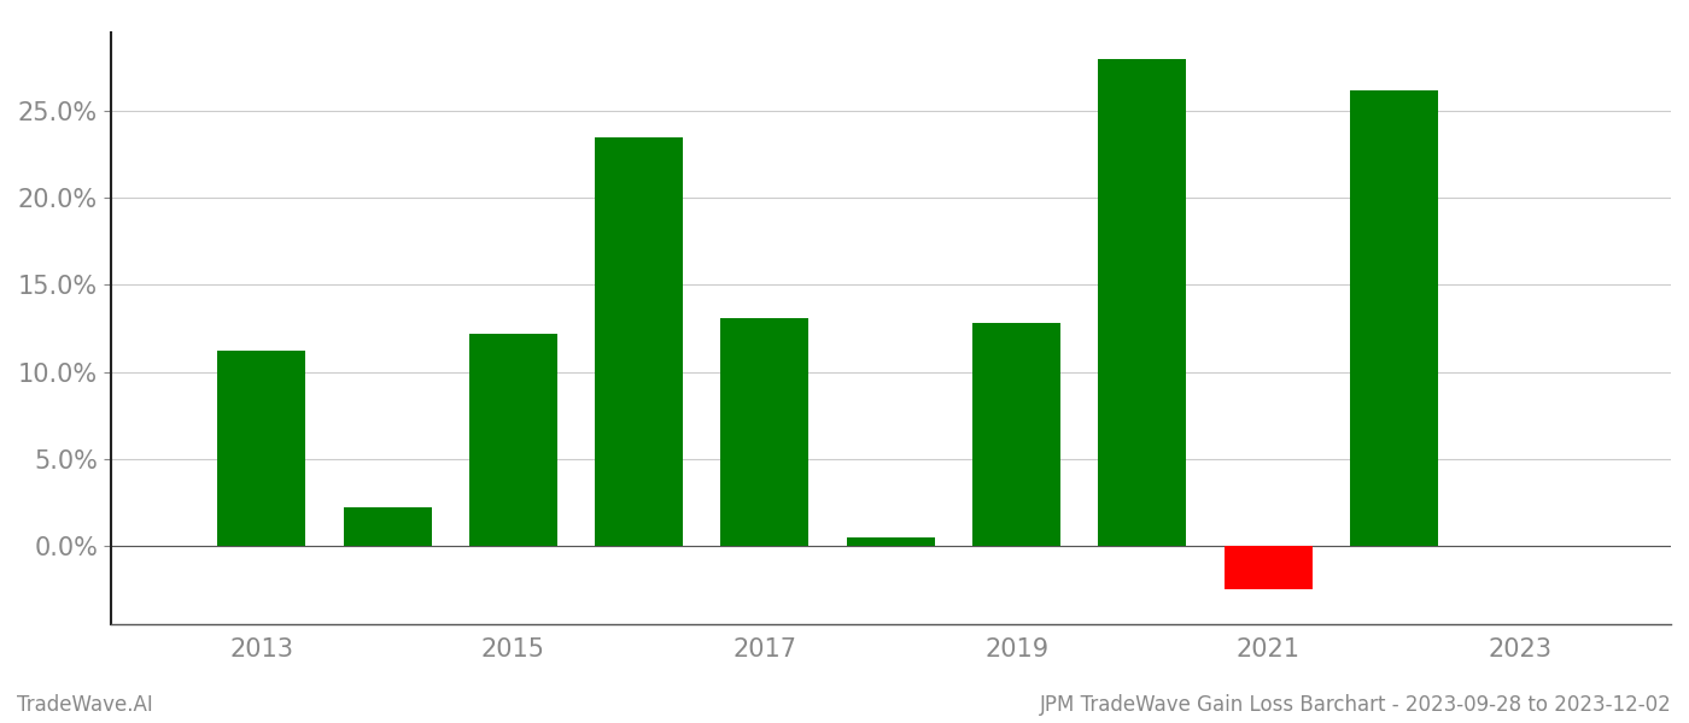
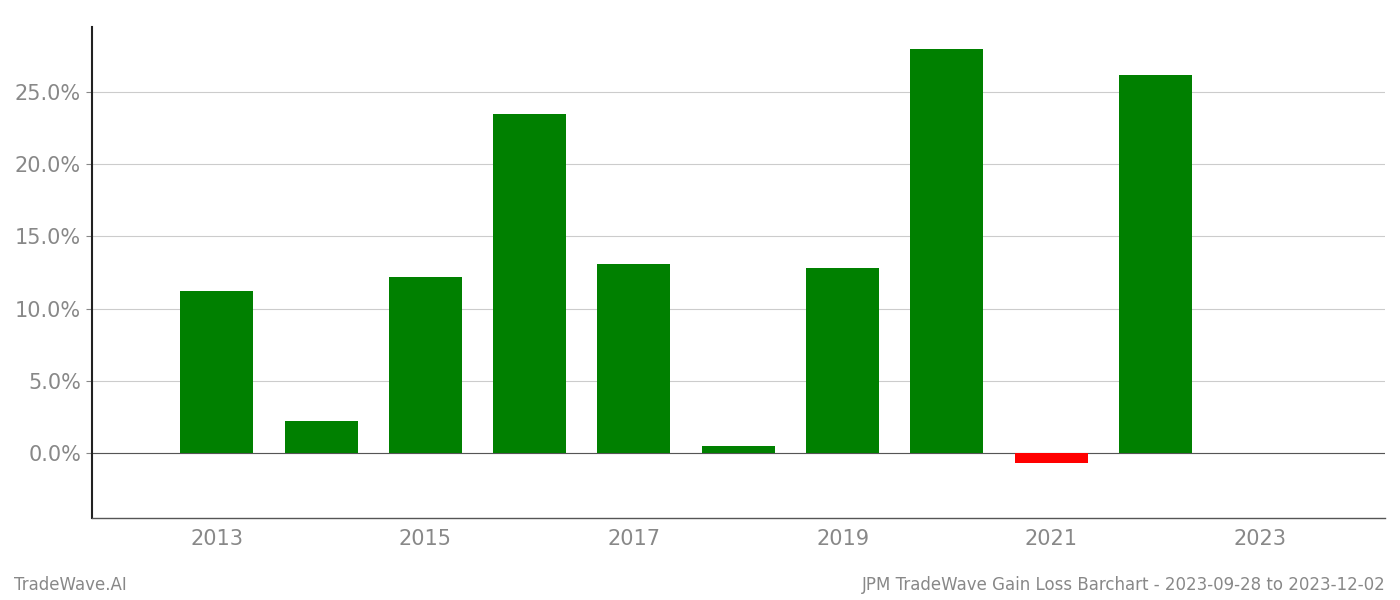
2021: -2.5% -> -0.7%
